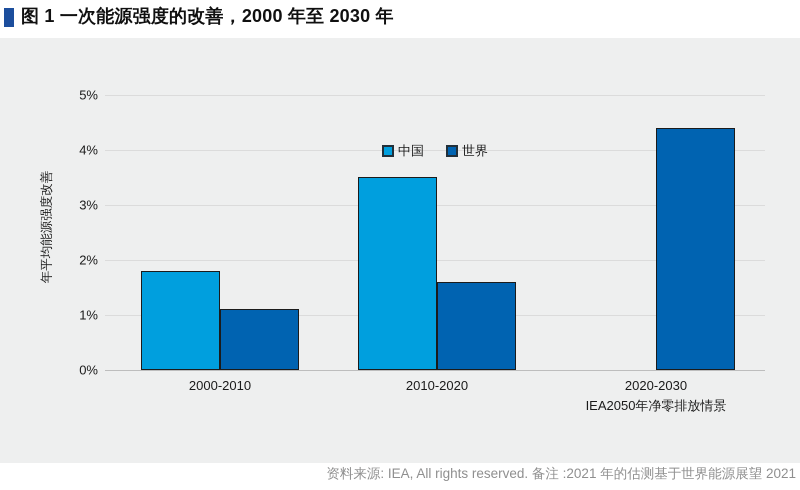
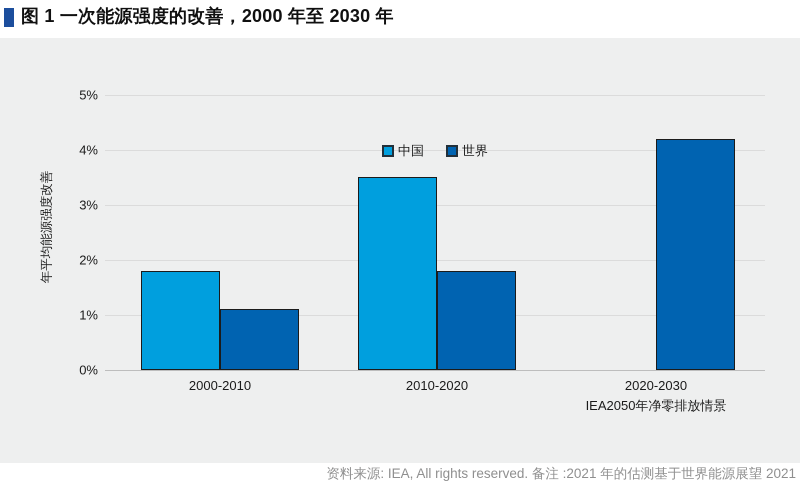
世界/2010-2020: 1.6% -> 1.8%
世界/2020-2030: 4.4% -> 4.2%
